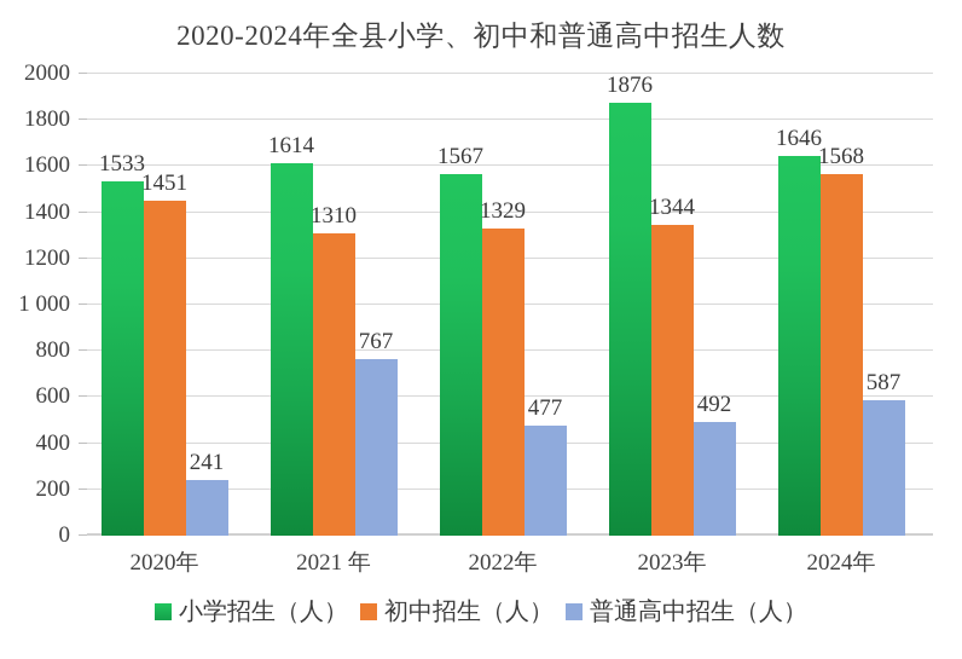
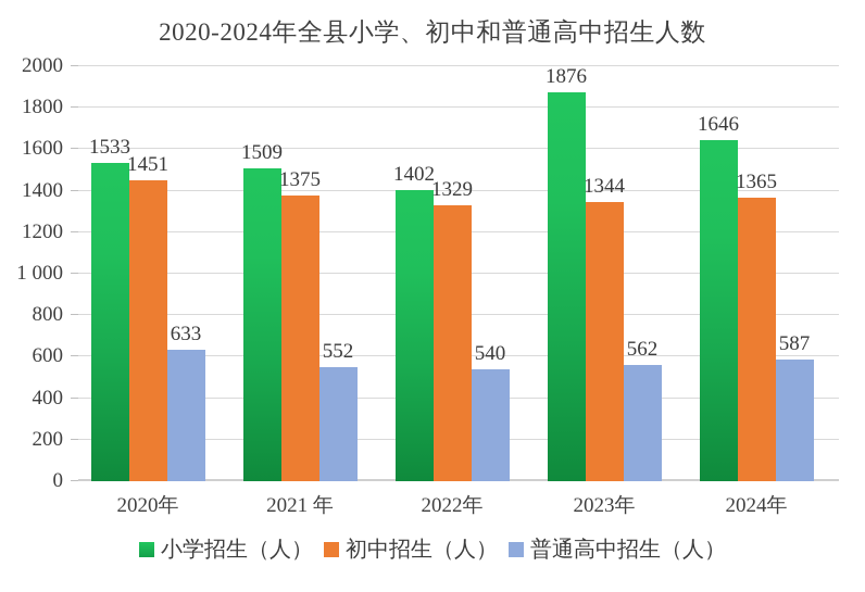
普通高中招生（人）/2020年: 241 -> 633
小学招生（人）/2021 年: 1614 -> 1509
初中招生（人）/2021 年: 1310 -> 1375
普通高中招生（人）/2021 年: 767 -> 552
小学招生（人）/2022年: 1567 -> 1402
普通高中招生（人）/2022年: 477 -> 540
普通高中招生（人）/2023年: 492 -> 562
初中招生（人）/2024年: 1568 -> 1365
